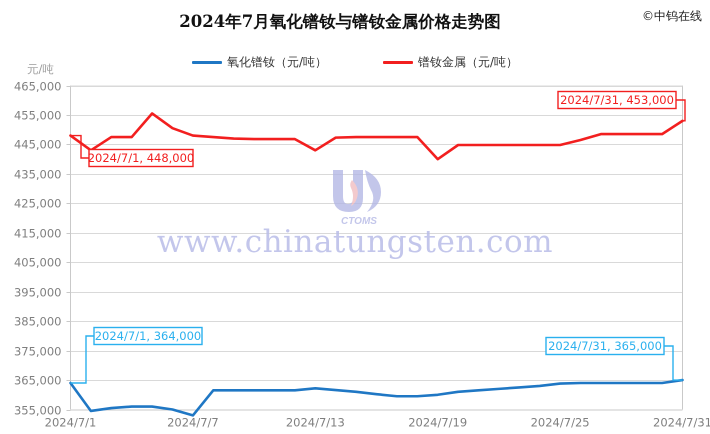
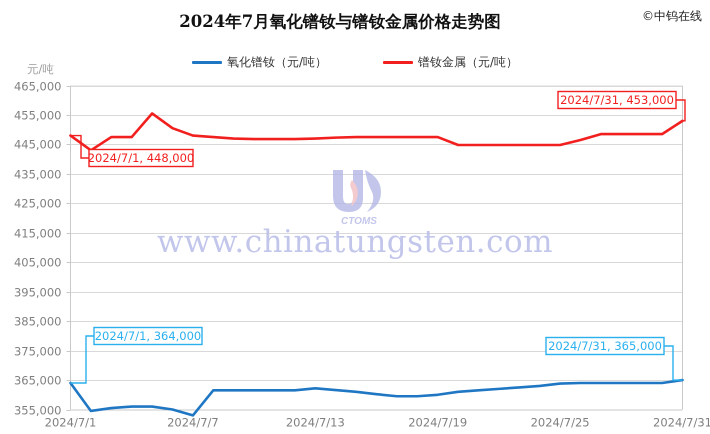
镨钕金属（元/吨）/2024/7/13: 443000 -> 447000
镨钕金属（元/吨）/2024/7/19: 440000 -> 448000
